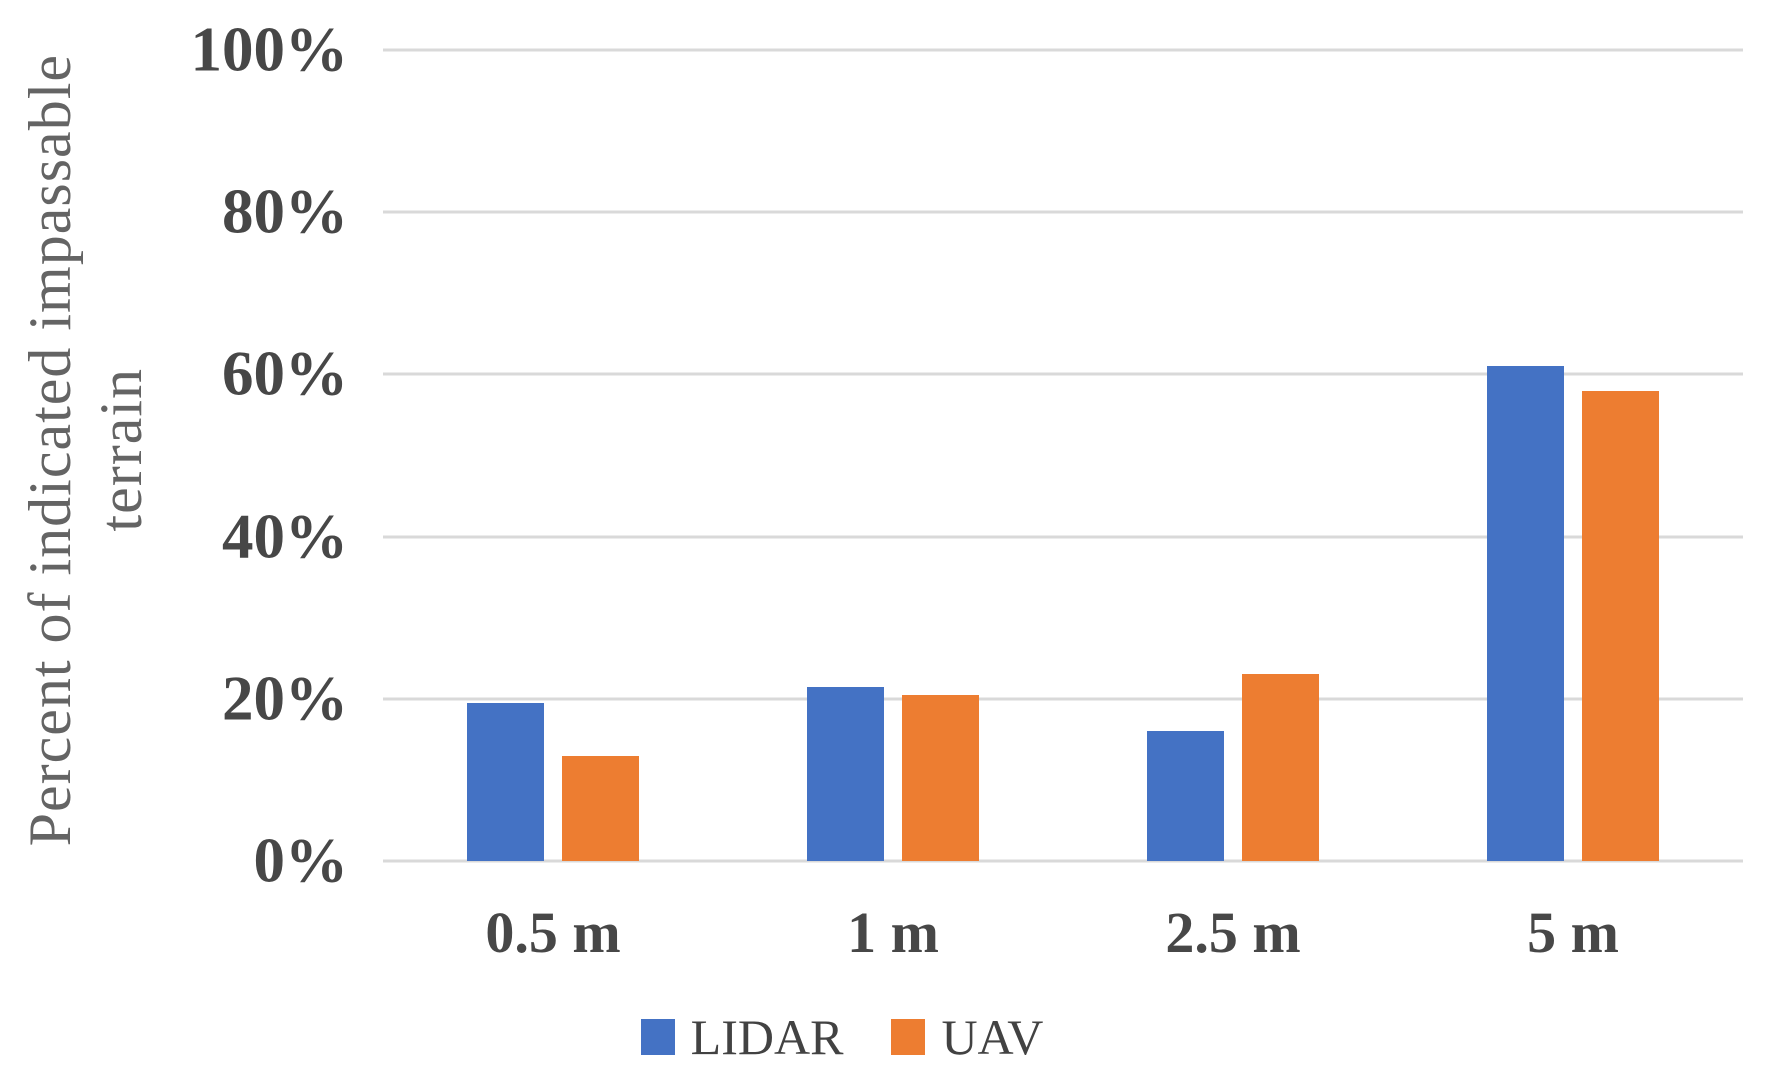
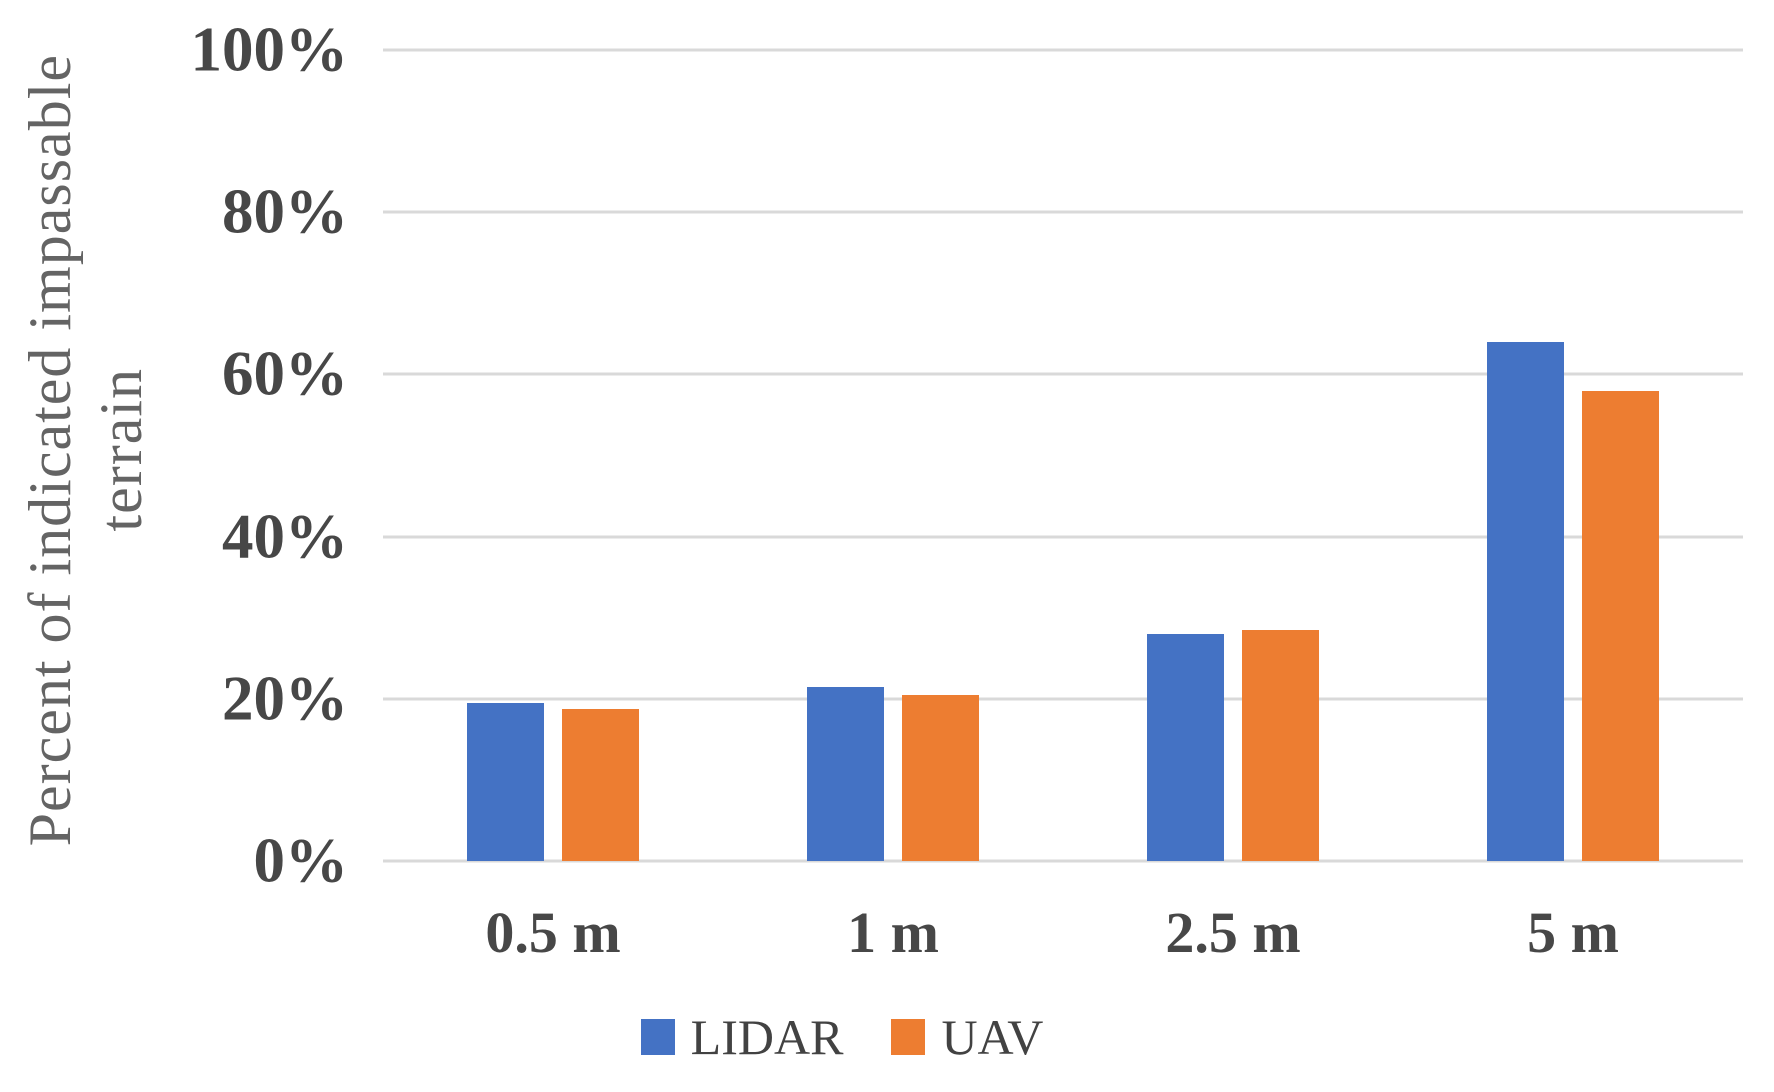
UAV/0.5 m: 13% -> 19%
LIDAR/2.5 m: 16% -> 28%
UAV/2.5 m: 23% -> 28%
LIDAR/5 m: 61% -> 64%
